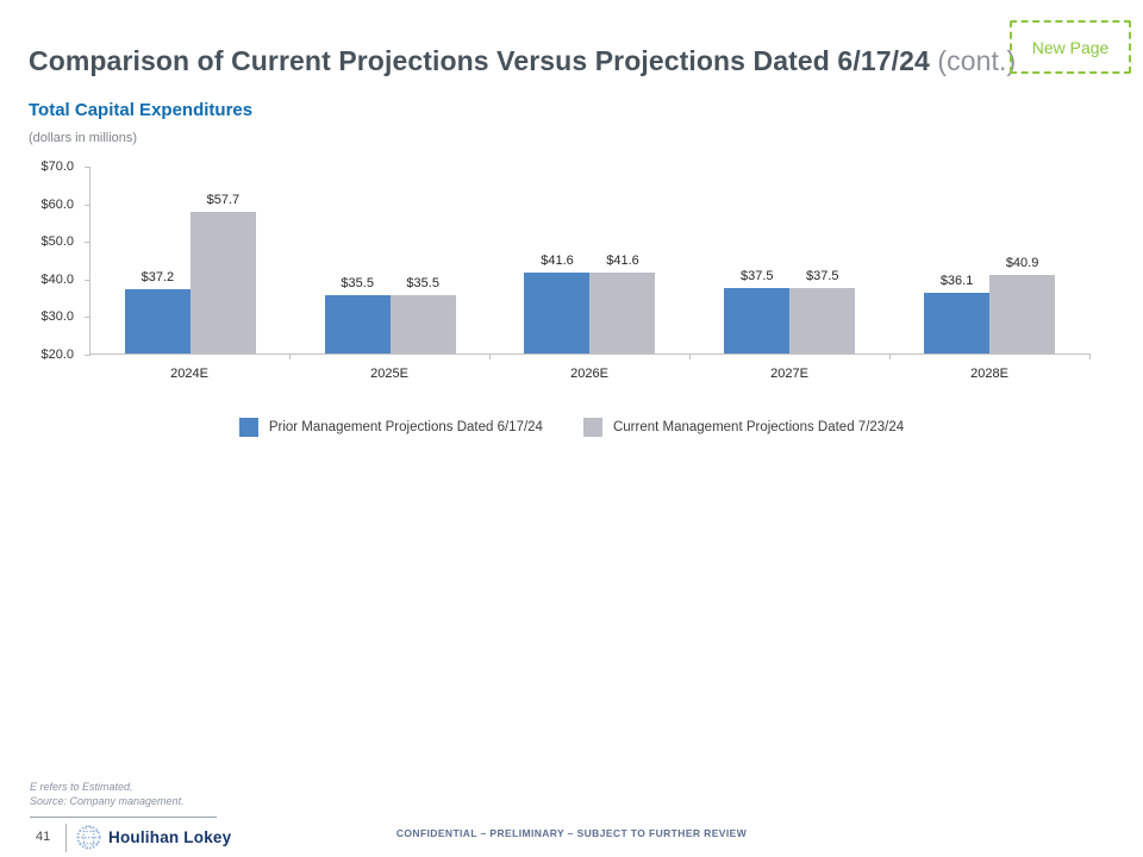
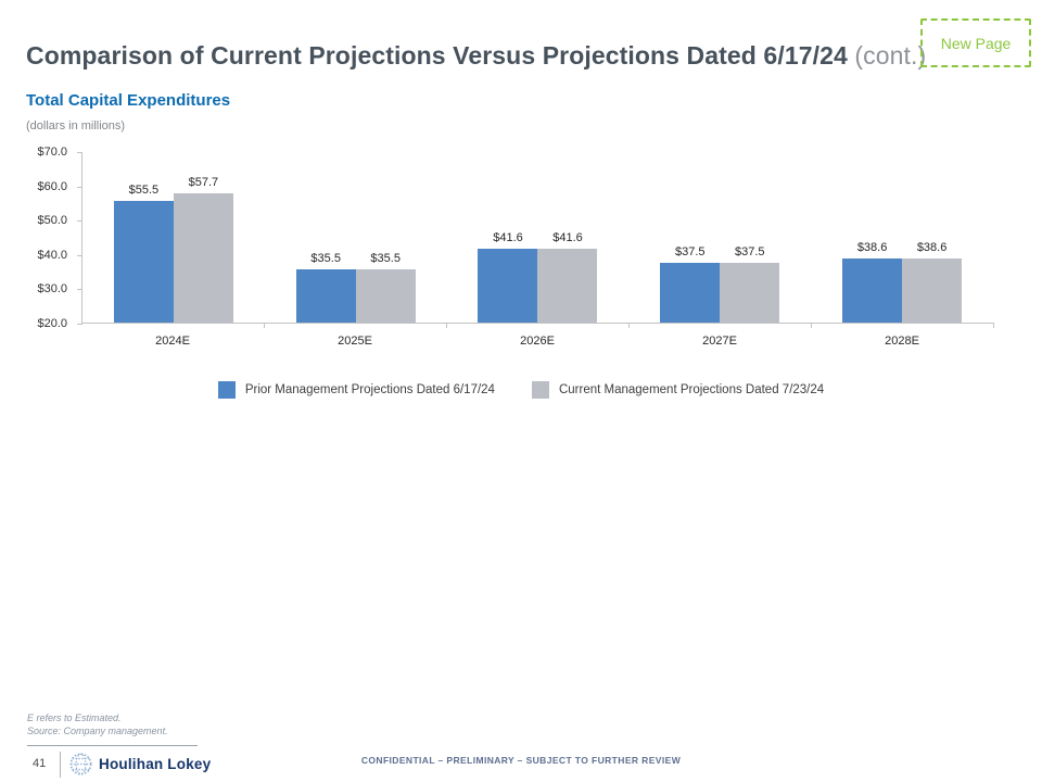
Prior Management Projections Dated 6/17/24/2024E: $37.2 -> $55.5
Prior Management Projections Dated 6/17/24/2028E: $36.1 -> $38.6
Current Management Projections Dated 7/23/24/2028E: $40.9 -> $38.6
